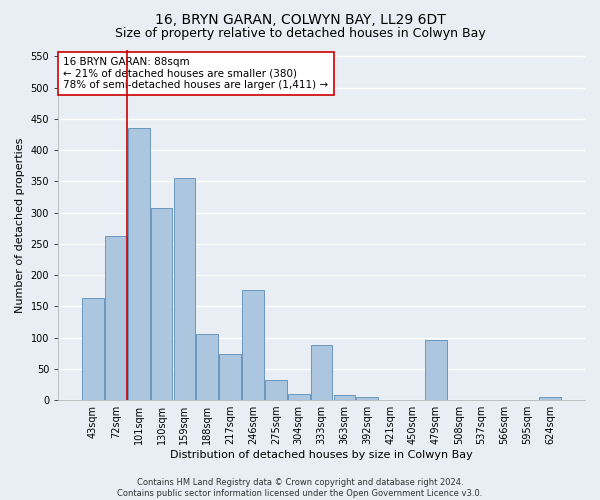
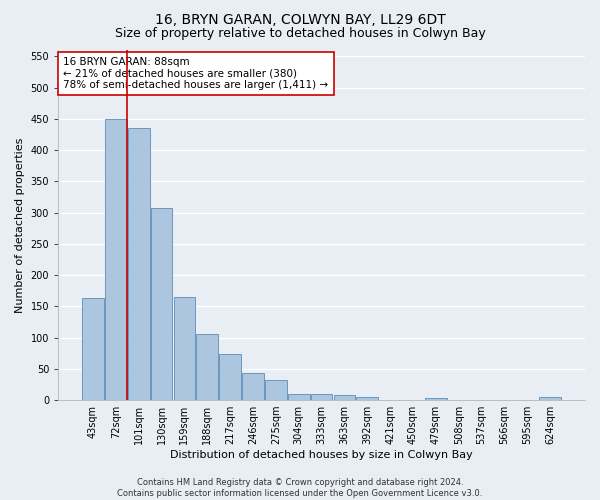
72sqm: 262 -> 450
159sqm: 356 -> 165
246sqm: 176 -> 44
333sqm: 88 -> 10
479sqm: 96 -> 4
